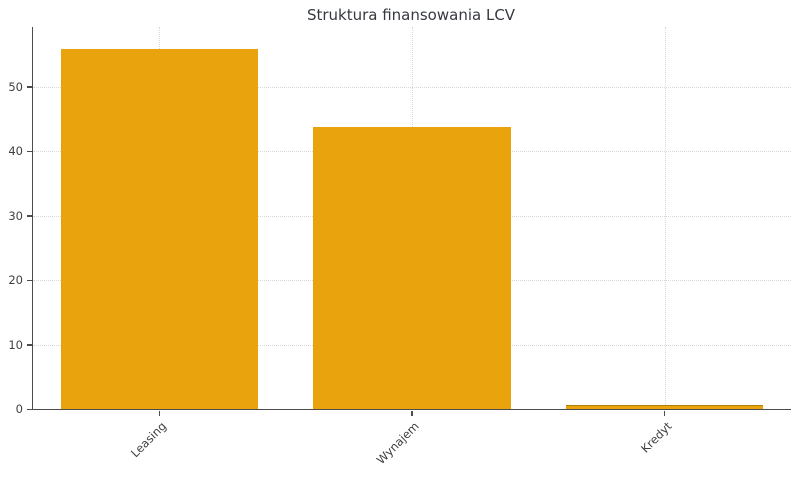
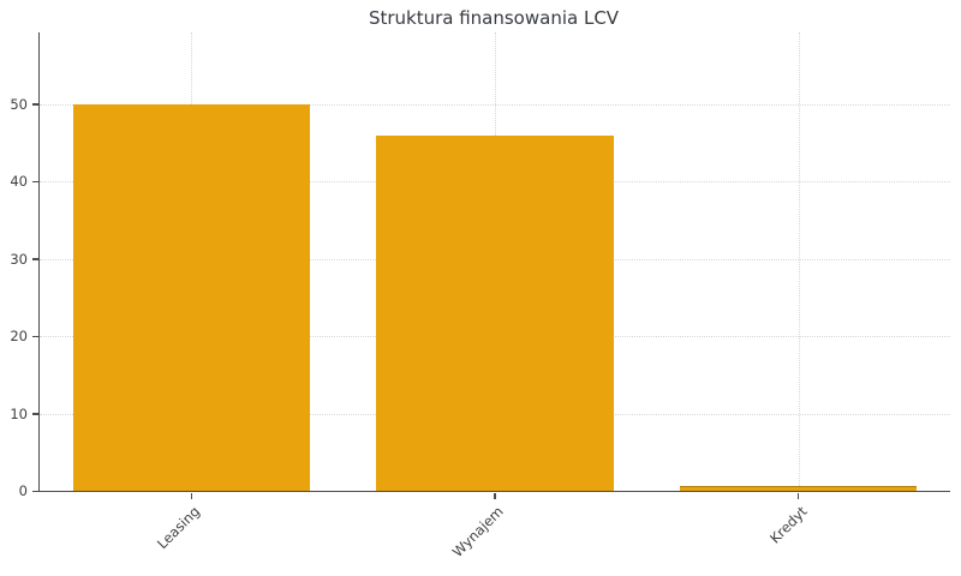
Leasing: 56 -> 50
Wynajem: 44 -> 46
